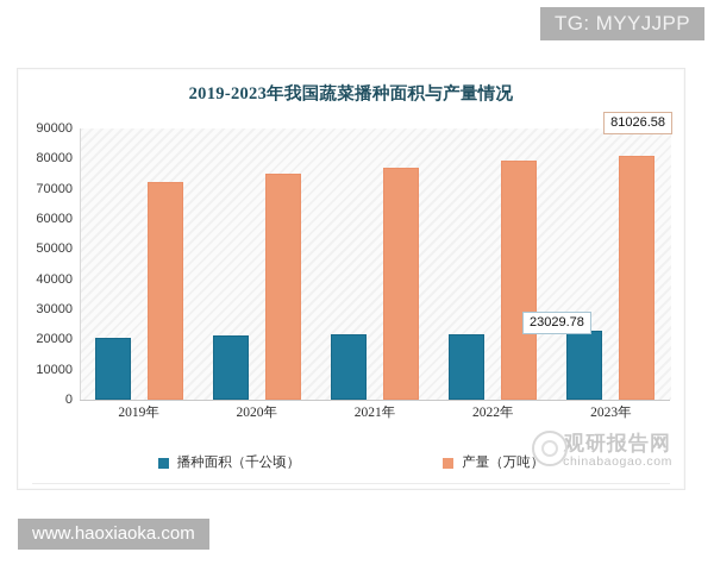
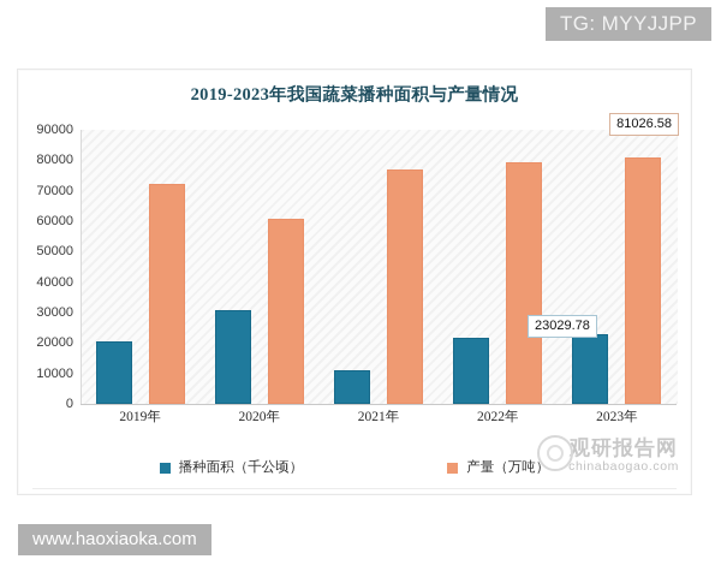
播种面积（千公顷）/2020年: 21000 -> 31000
产量（万吨）/2020年: 75000 -> 61000
播种面积（千公顷）/2021年: 22000 -> 11000
